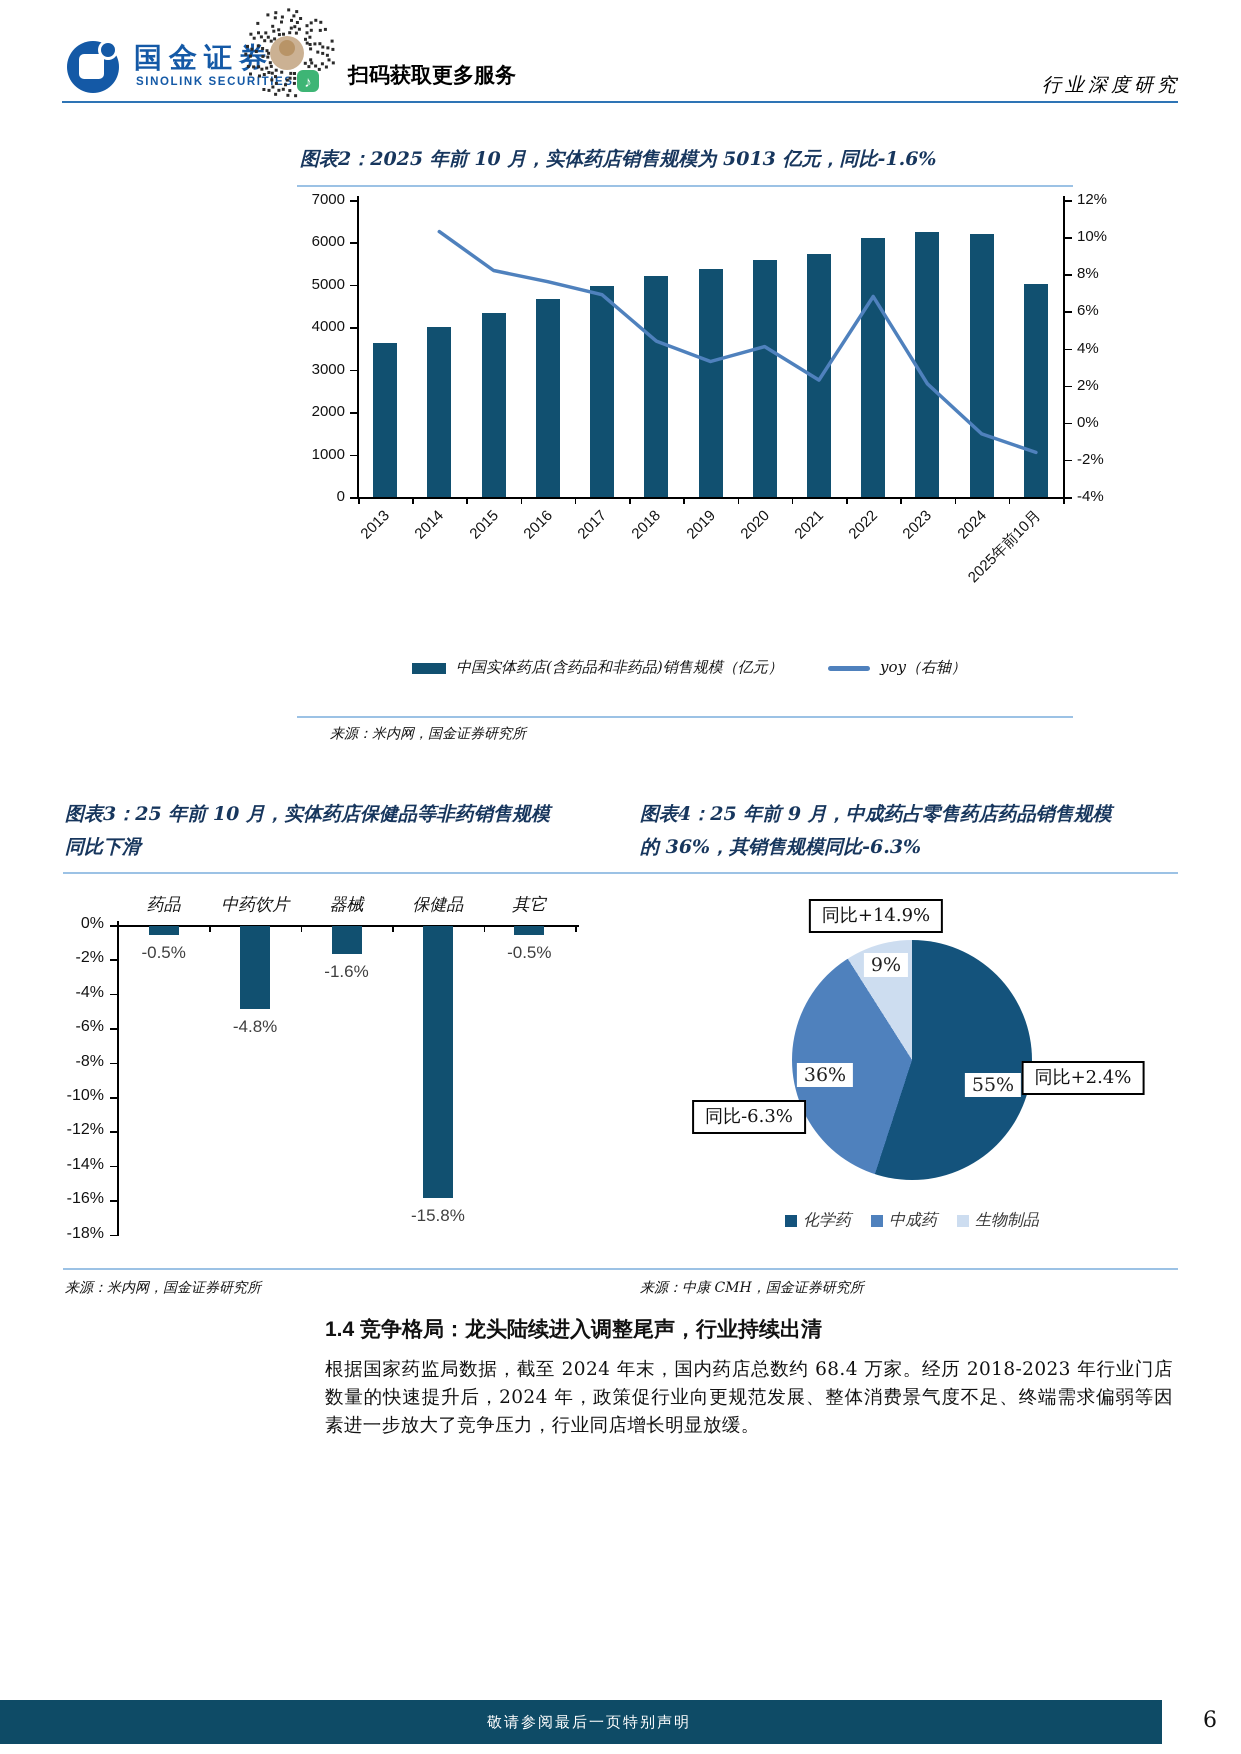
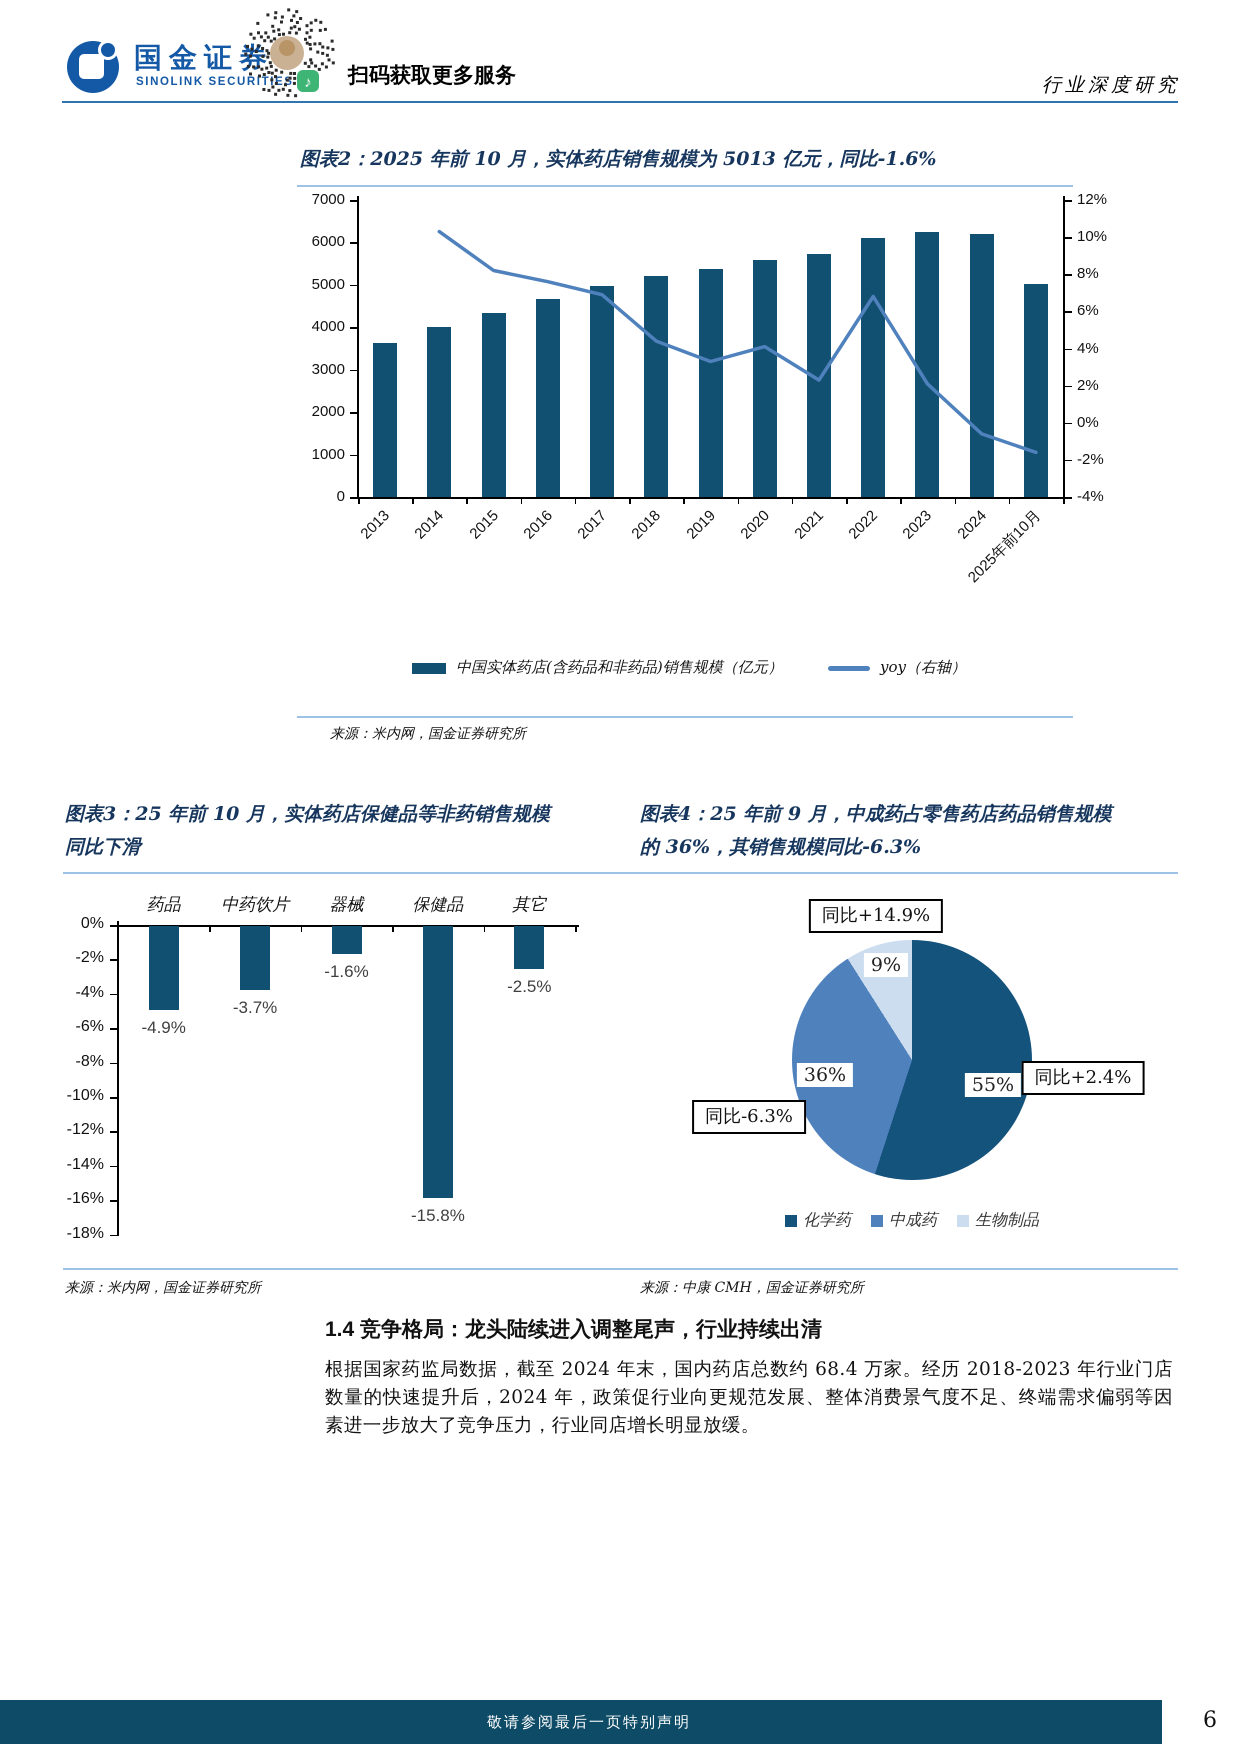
图表3：25 年前 10 月，实体药店保健品等非药销售规模同比下滑/药品: -0.5% -> -4.9%
图表3：25 年前 10 月，实体药店保健品等非药销售规模同比下滑/中药饮片: -4.8% -> -3.7%
图表3：25 年前 10 月，实体药店保健品等非药销售规模同比下滑/其它: -0.5% -> -2.5%
